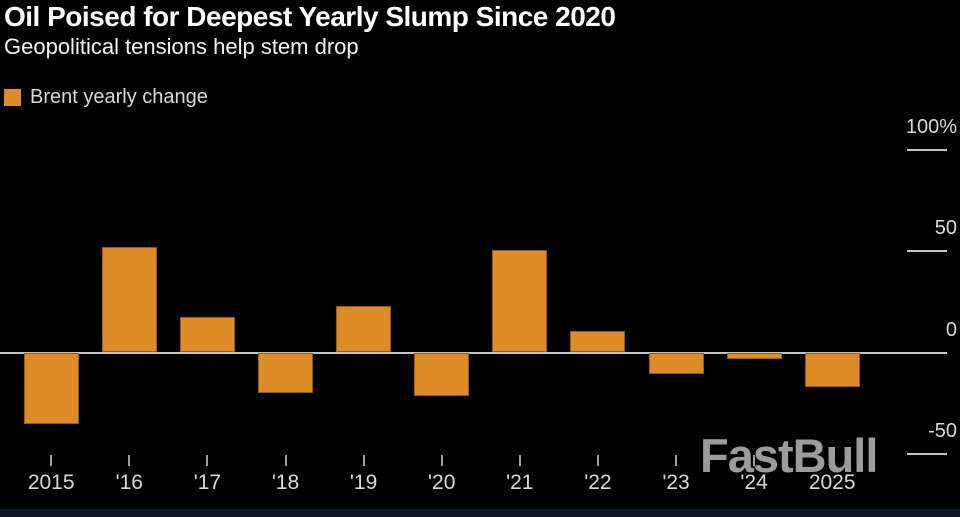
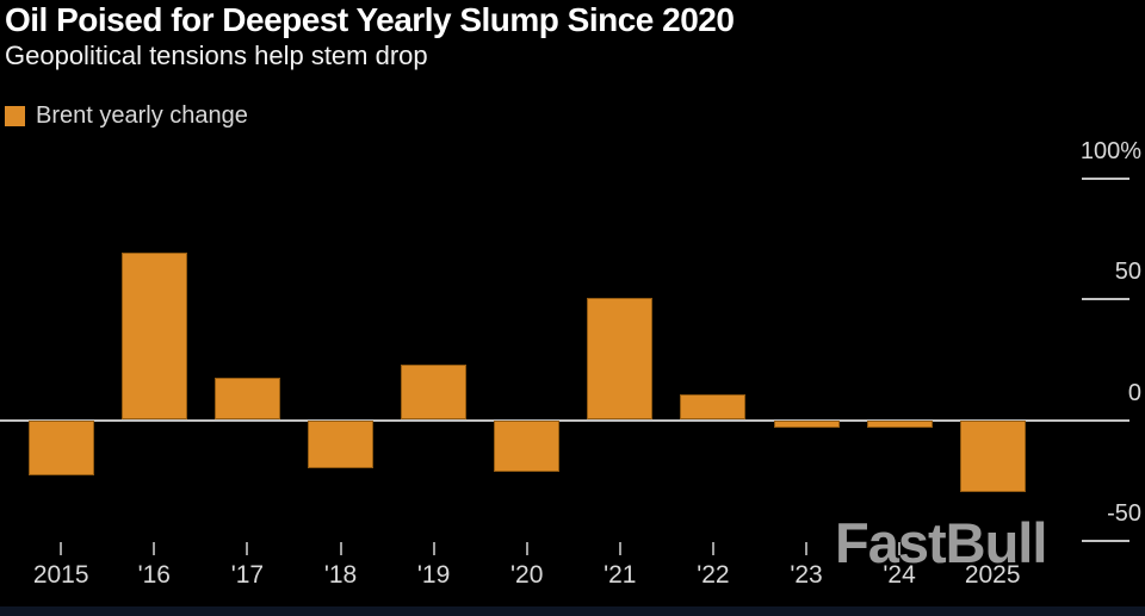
2015: -35% -> -23%
'16: 52% -> 69%
'23: -10% -> -3%
2025: -17% -> -30%
